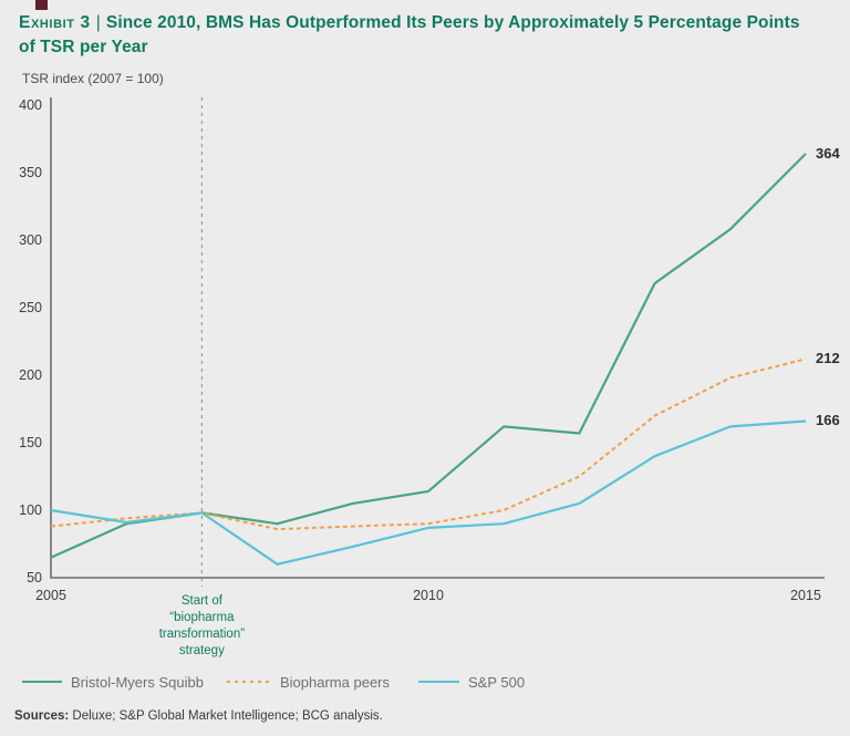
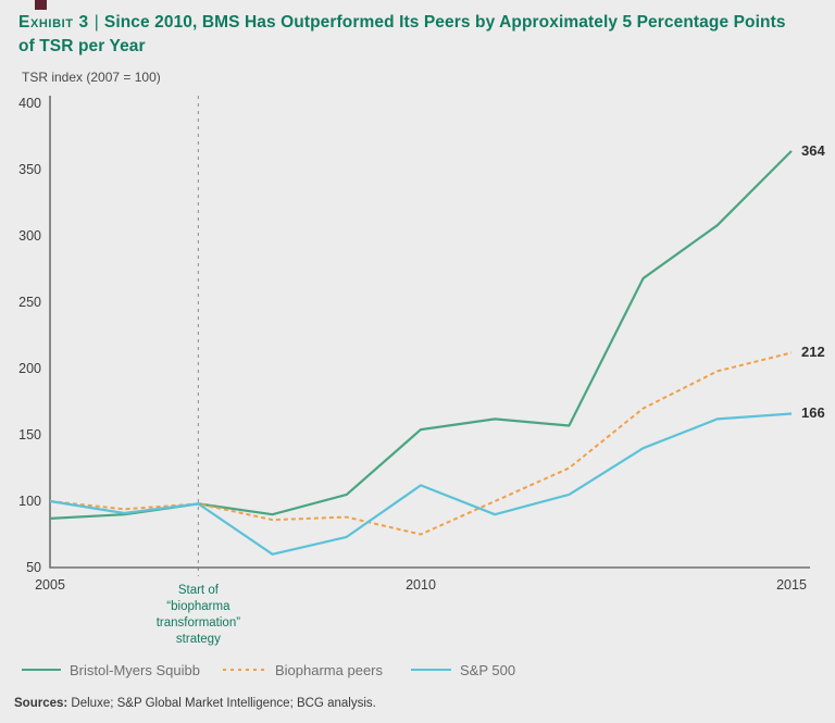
Bristol-Myers Squibb/2005: 65 -> 87
Biopharma peers/2005: 88 -> 100
Bristol-Myers Squibb/2010: 114 -> 154
Biopharma peers/2010: 90 -> 75
S&P 500/2010: 87 -> 112
